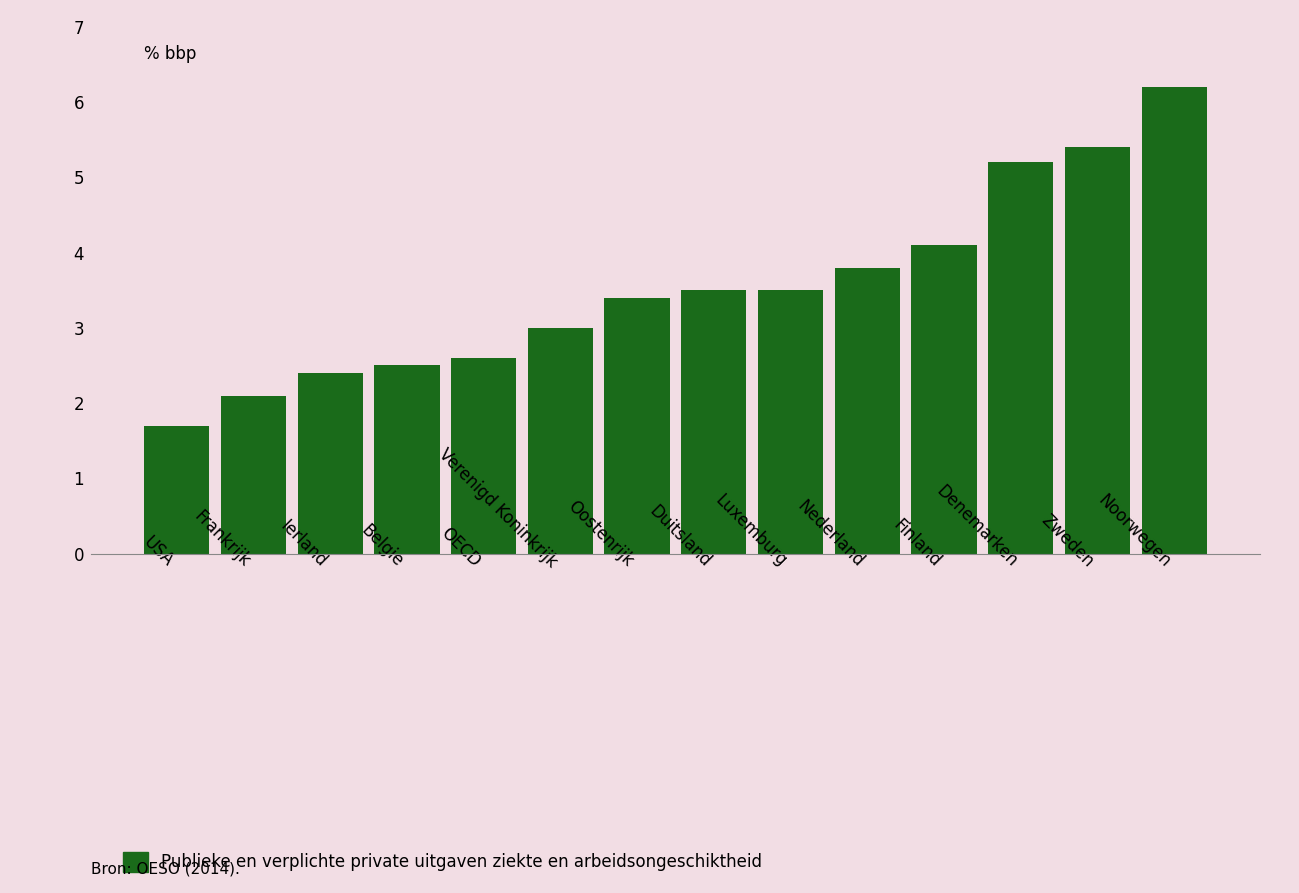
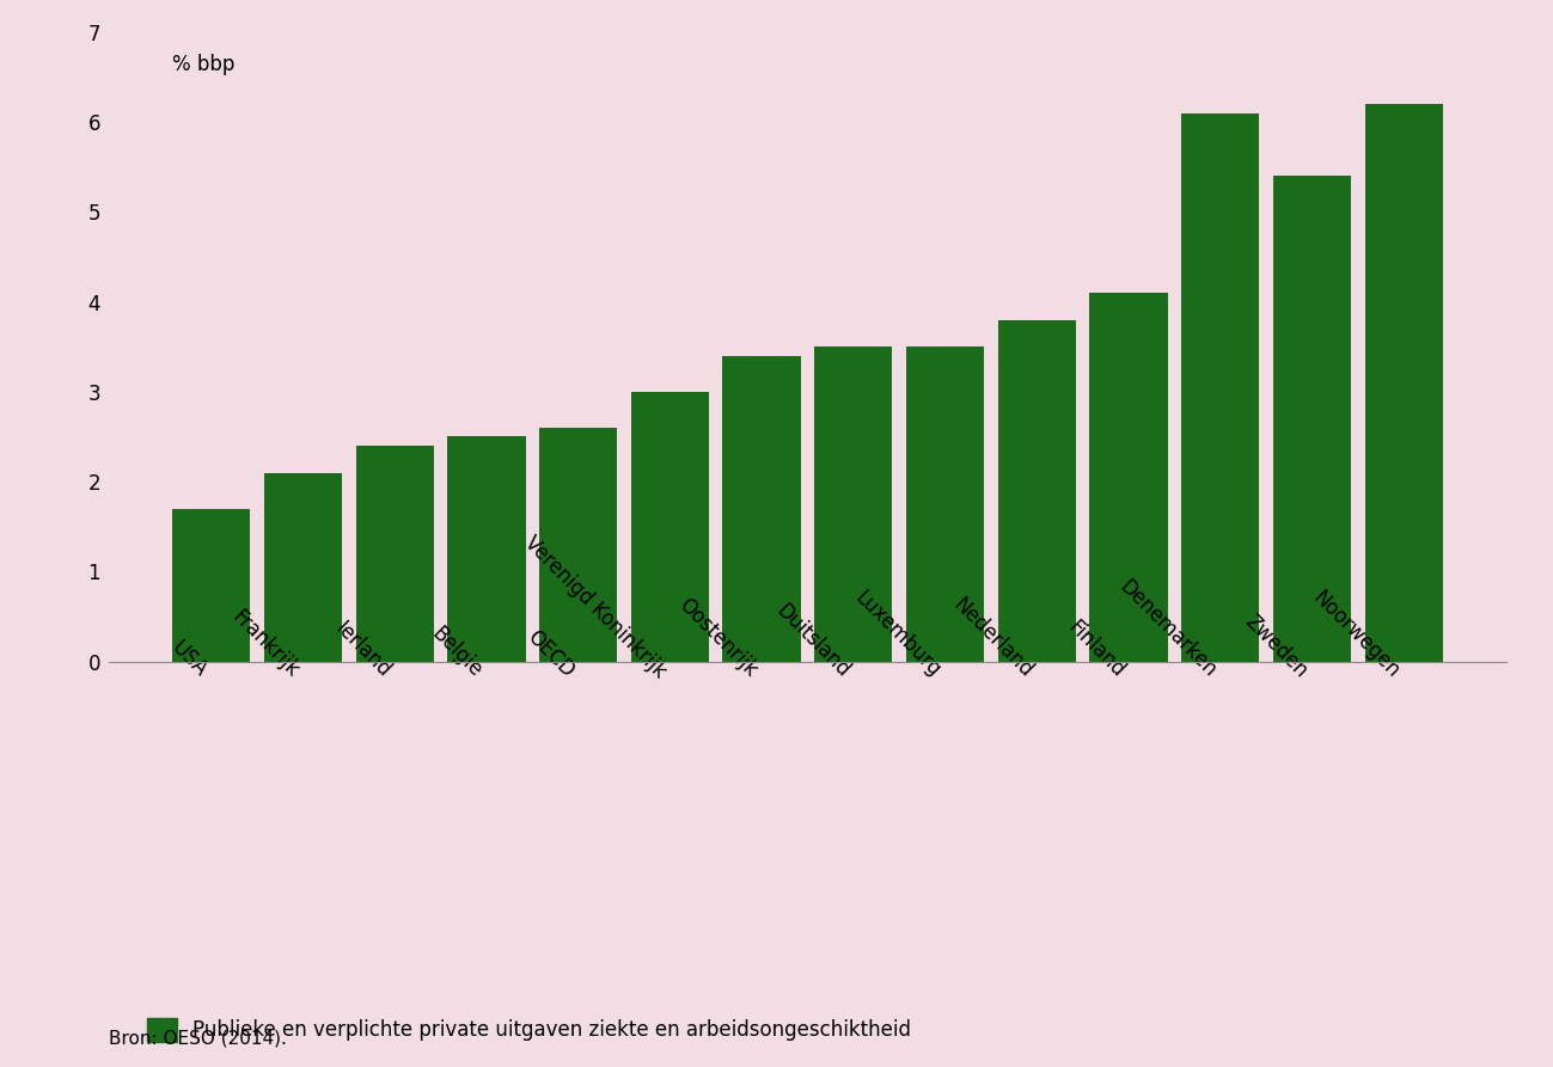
Denemarken: 5.2 -> 6.1
